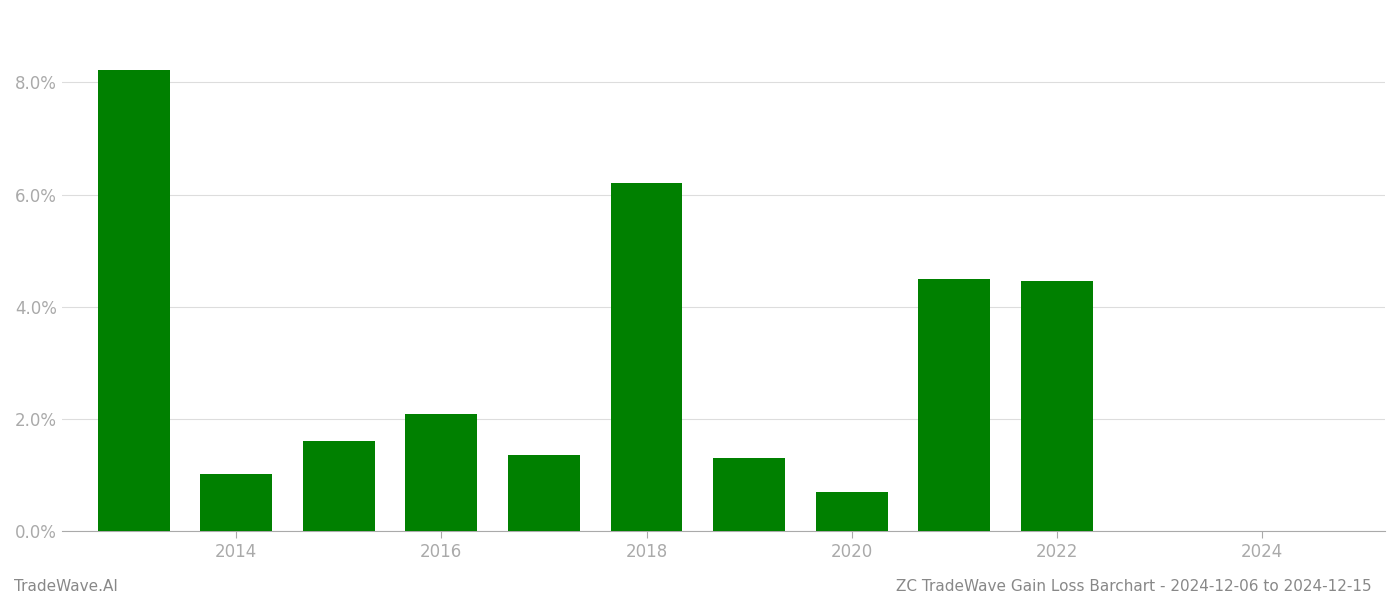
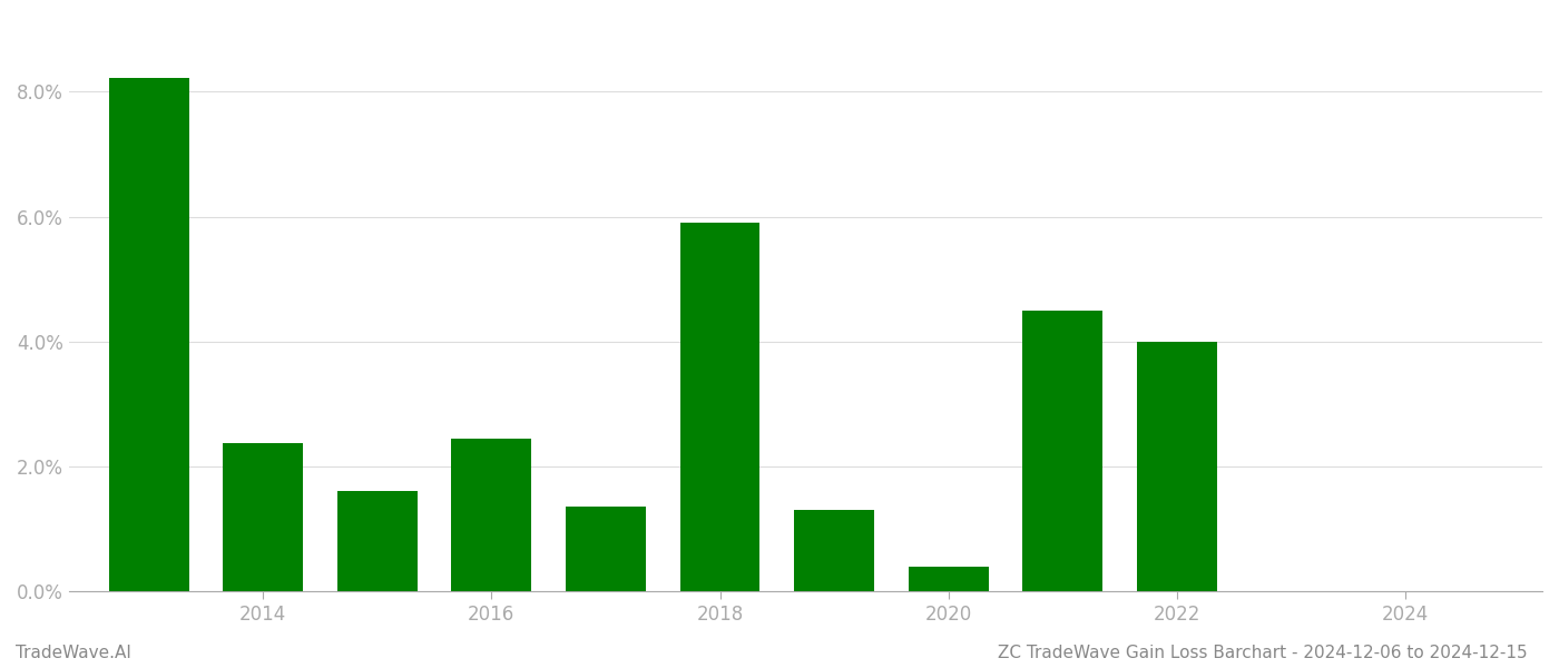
2014: 1.02% -> 2.38%
2016: 2.08% -> 2.45%
2018: 6.20% -> 5.90%
2020: 0.70% -> 0.40%
2022: 4.46% -> 4.00%
